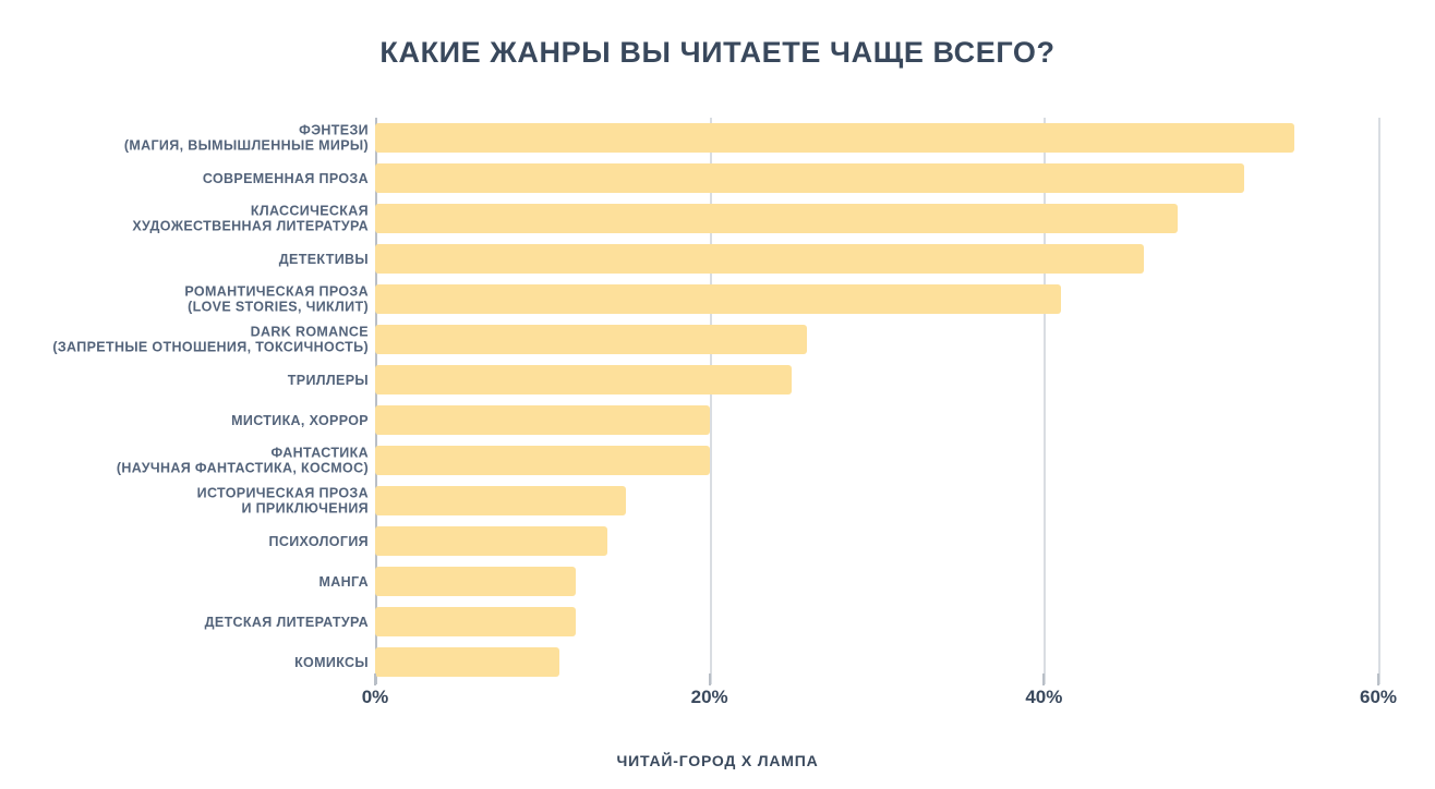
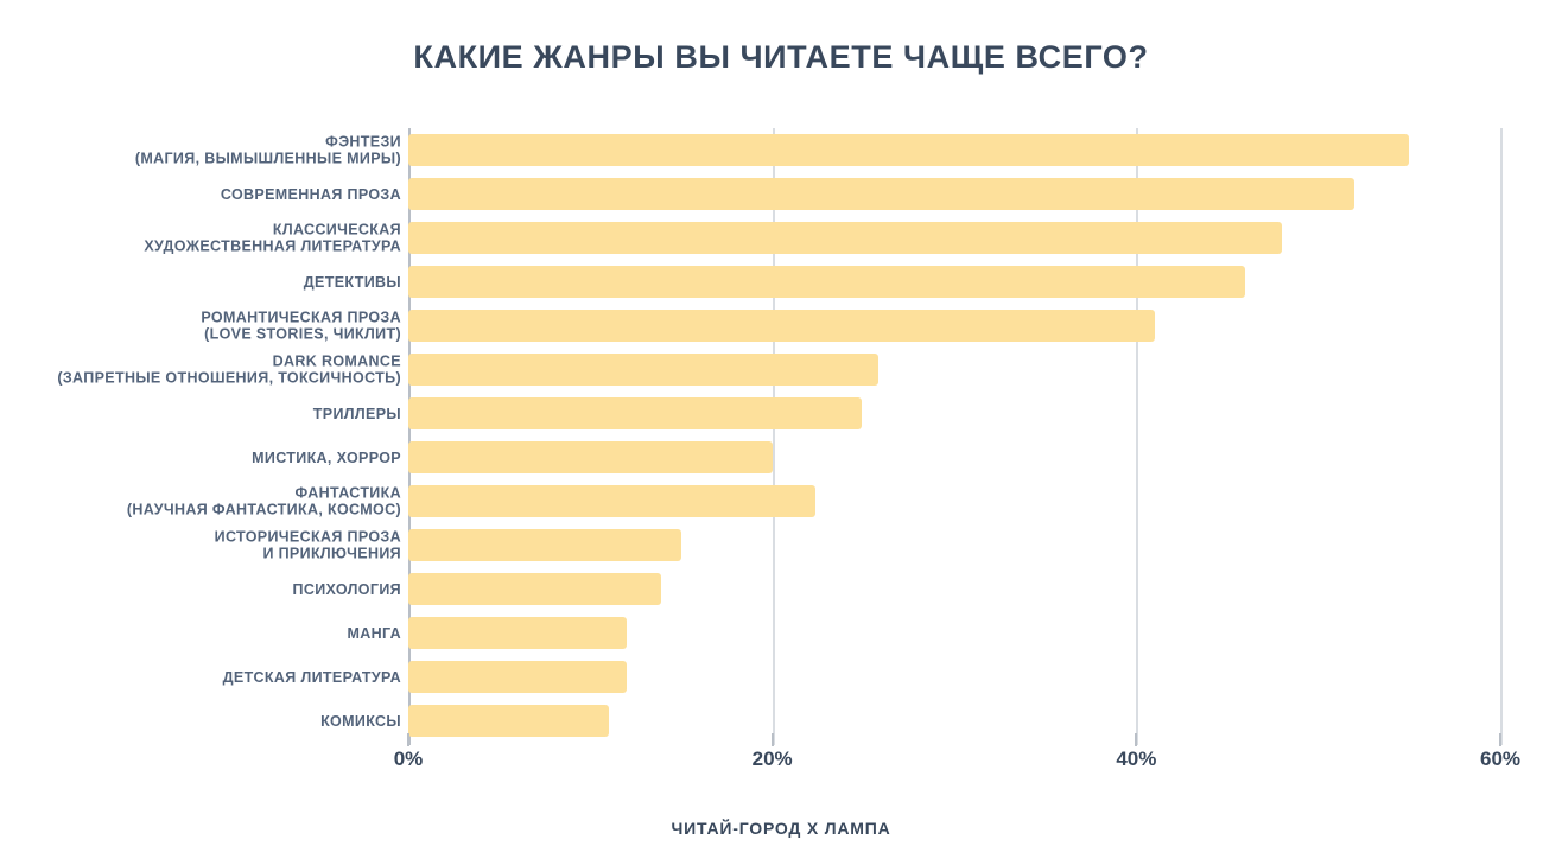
ФАНТАСТИКА (НАУЧНАЯ ФАНТАСТИКА, КОСМОС): 20.0% -> 22.4%
